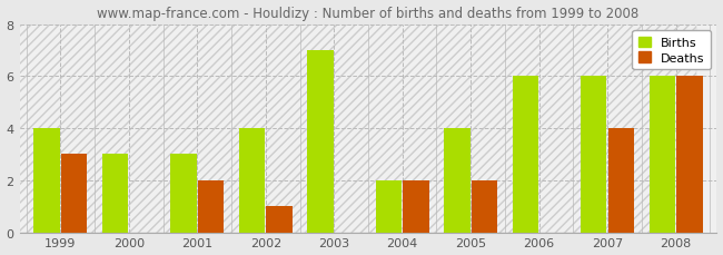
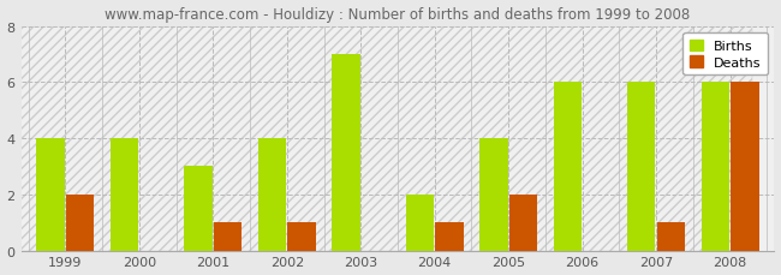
Deaths/1999: 3 -> 2
Births/2000: 3 -> 4
Deaths/2001: 2 -> 1
Deaths/2004: 2 -> 1
Deaths/2007: 4 -> 1
